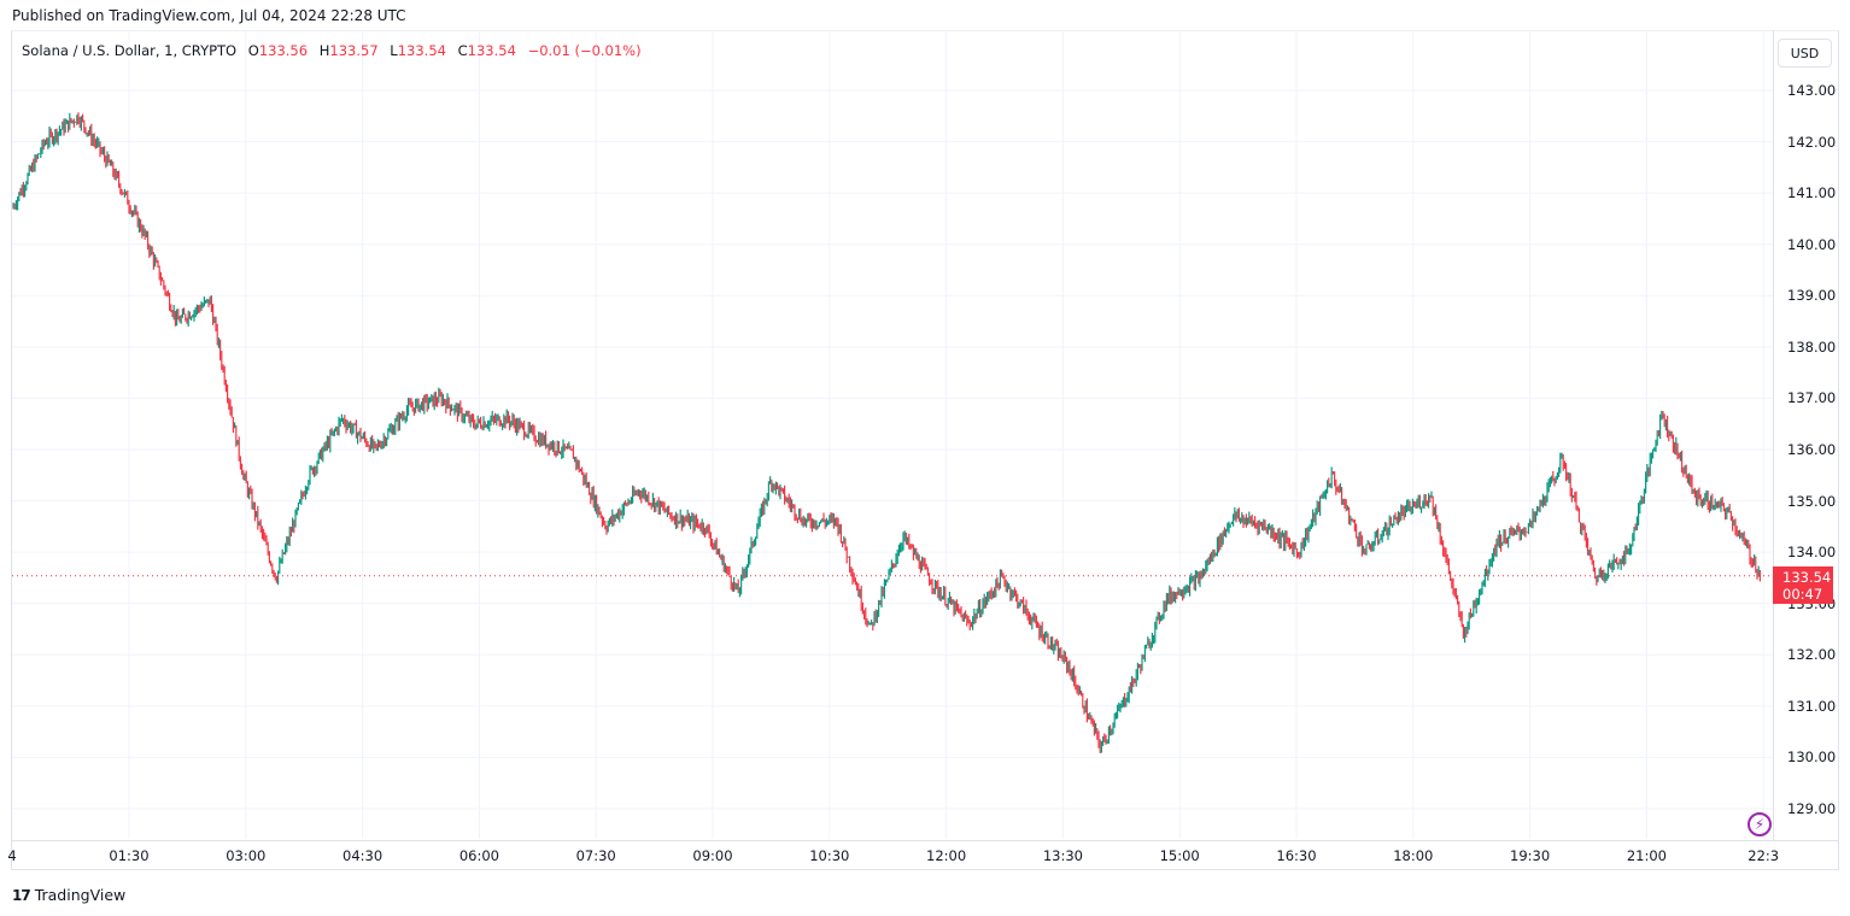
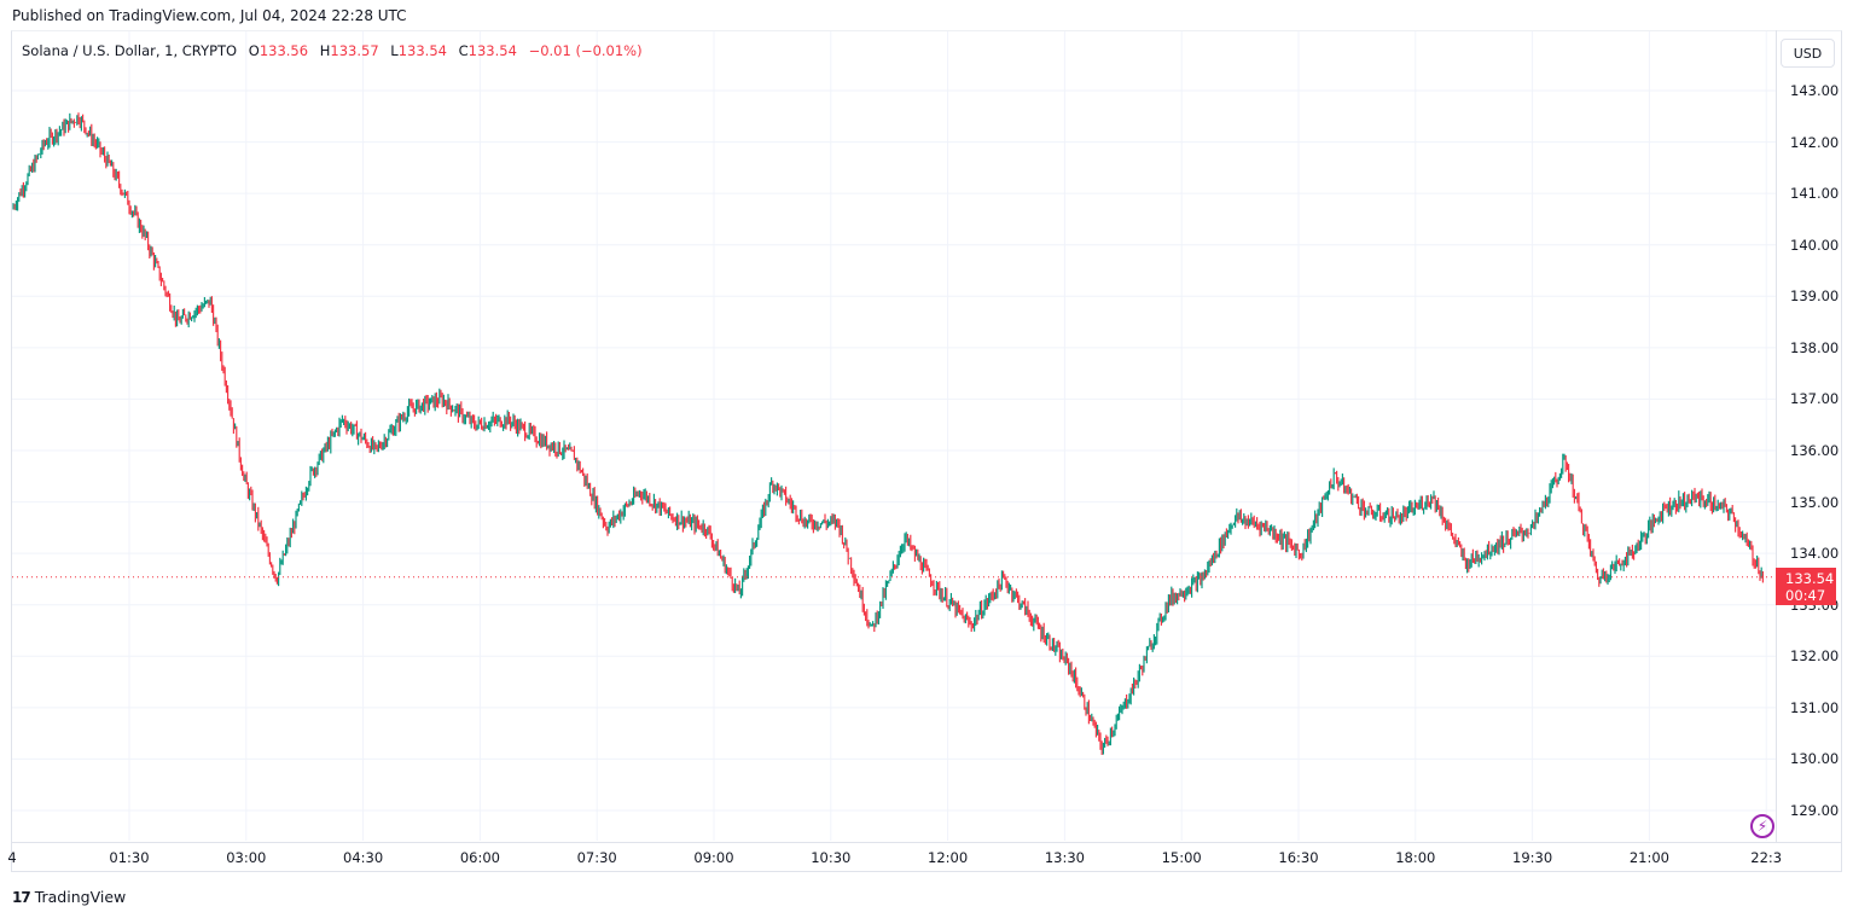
16:30: 134.0 -> 134.8
18:00: 132.4 -> 133.8
21:00: 136.7 -> 134.9
